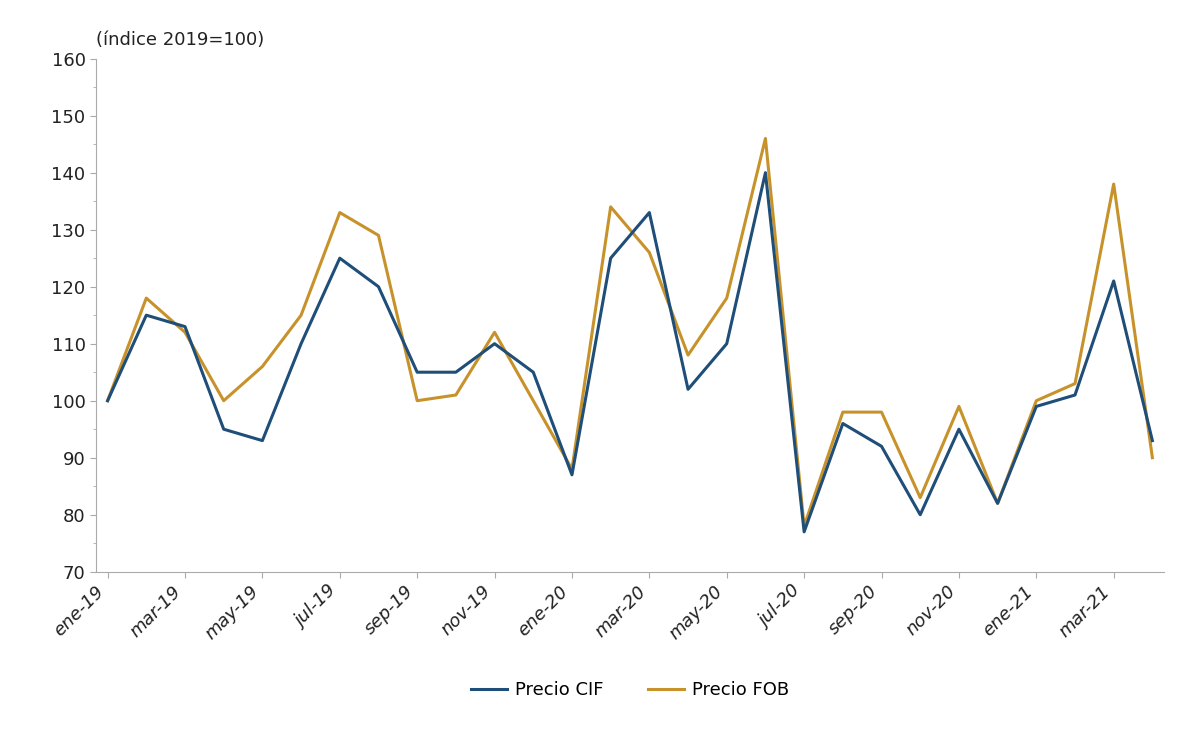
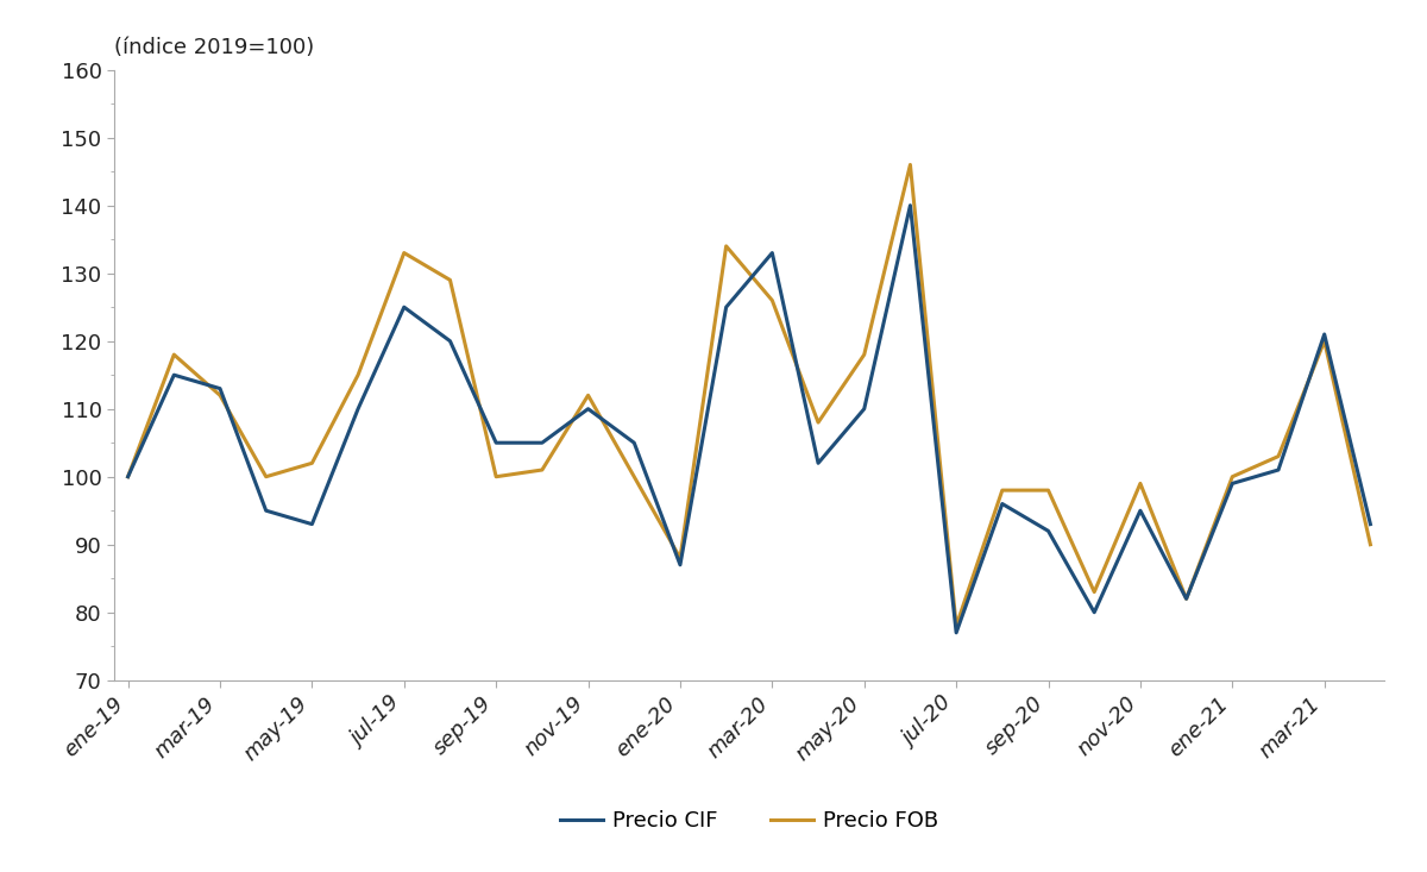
Precio FOB/may-19: 106 -> 102
Precio FOB/mar-21: 138 -> 120
